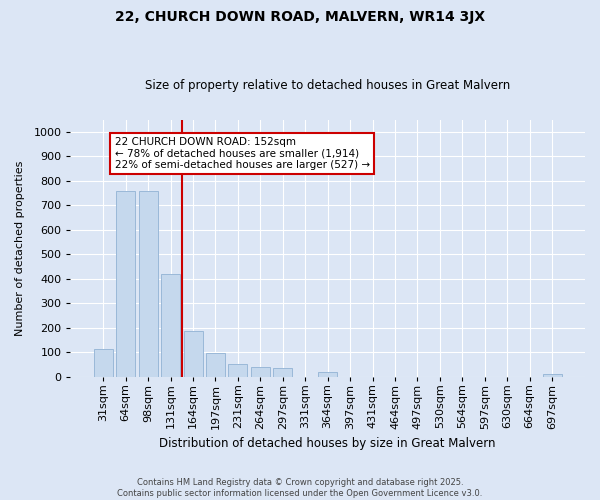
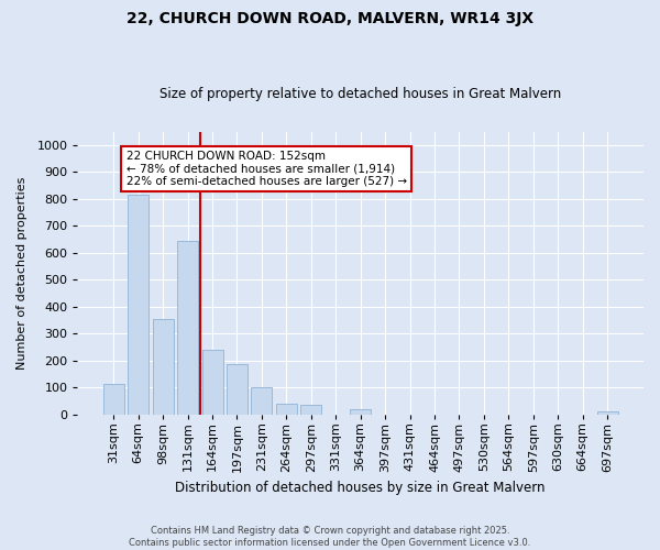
64sqm: 760 -> 815
98sqm: 760 -> 355
131sqm: 420 -> 645
164sqm: 185 -> 240
197sqm: 95 -> 185
231sqm: 50 -> 100
